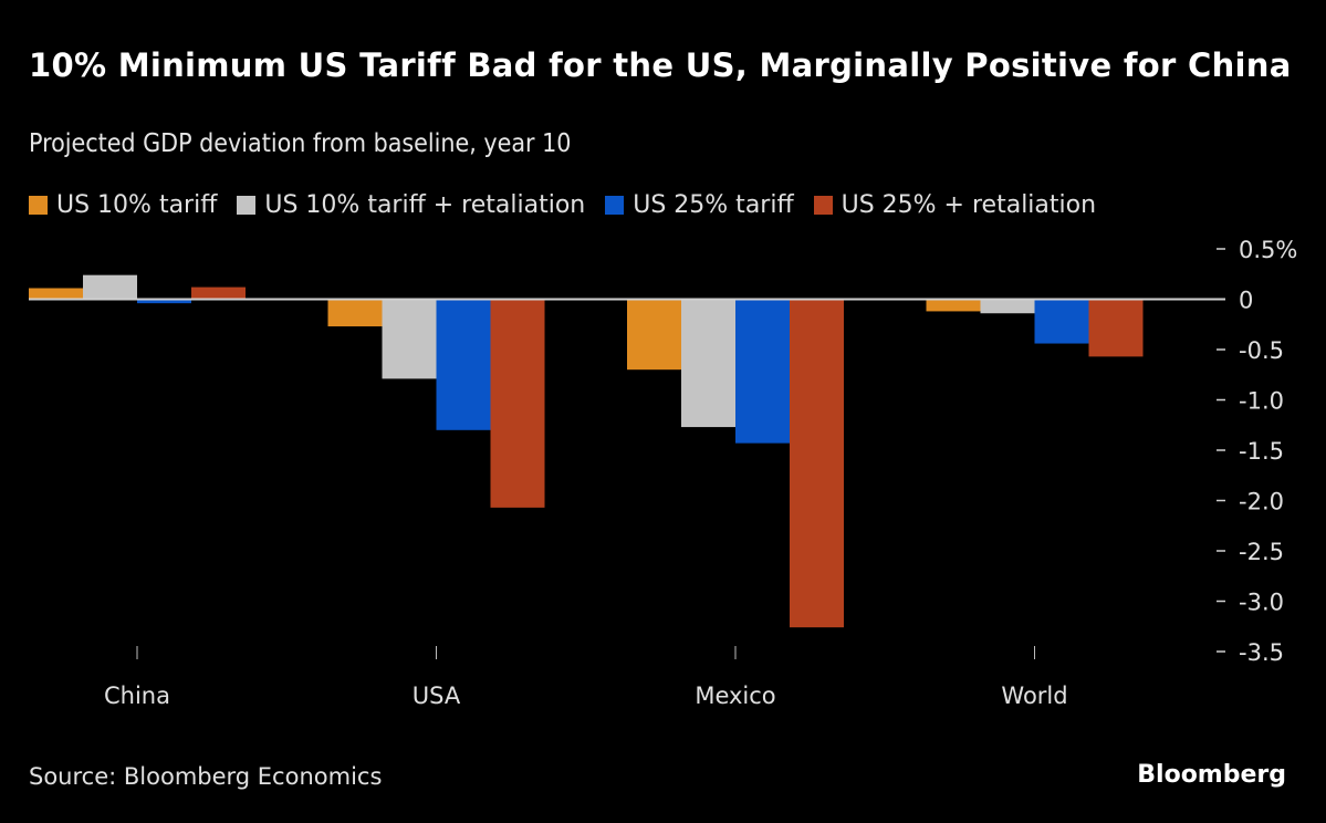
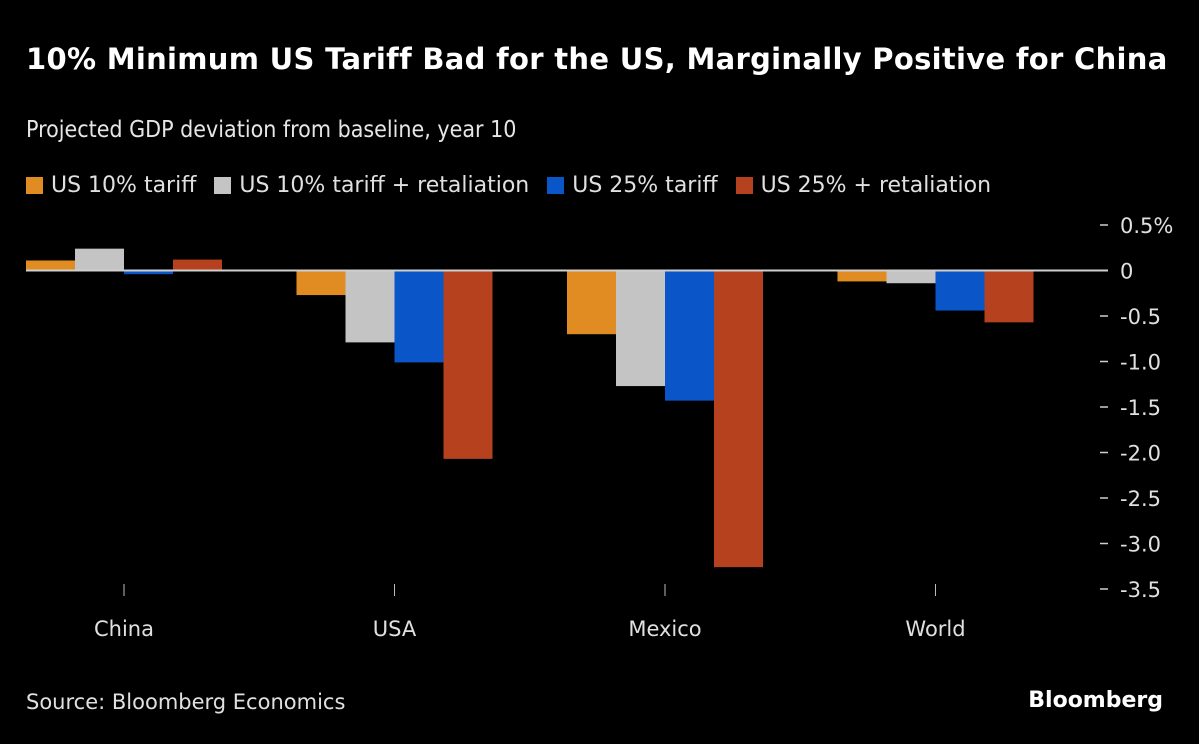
US 25% tariff/USA: -1.3% -> -1.0%
